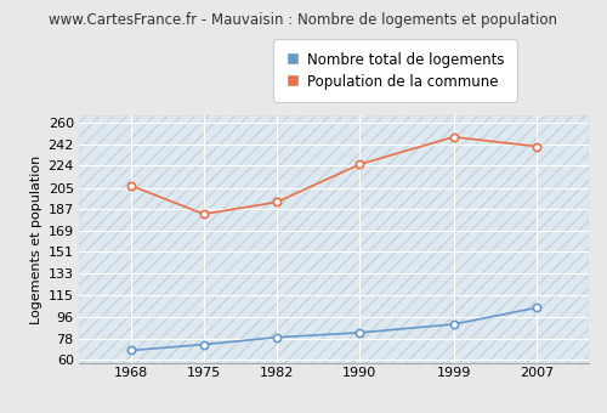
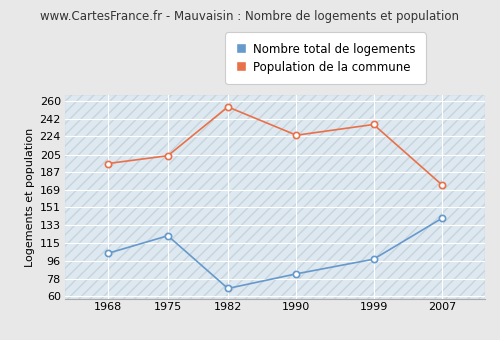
Nombre total de logements/1968: 68 -> 104
Population de la commune/1968: 207 -> 196
Nombre total de logements/1975: 73 -> 122
Population de la commune/1975: 183 -> 204
Nombre total de logements/1982: 79 -> 68
Population de la commune/1982: 193 -> 254
Nombre total de logements/1999: 90 -> 98
Population de la commune/1999: 248 -> 236
Nombre total de logements/2007: 104 -> 140
Population de la commune/2007: 240 -> 174
